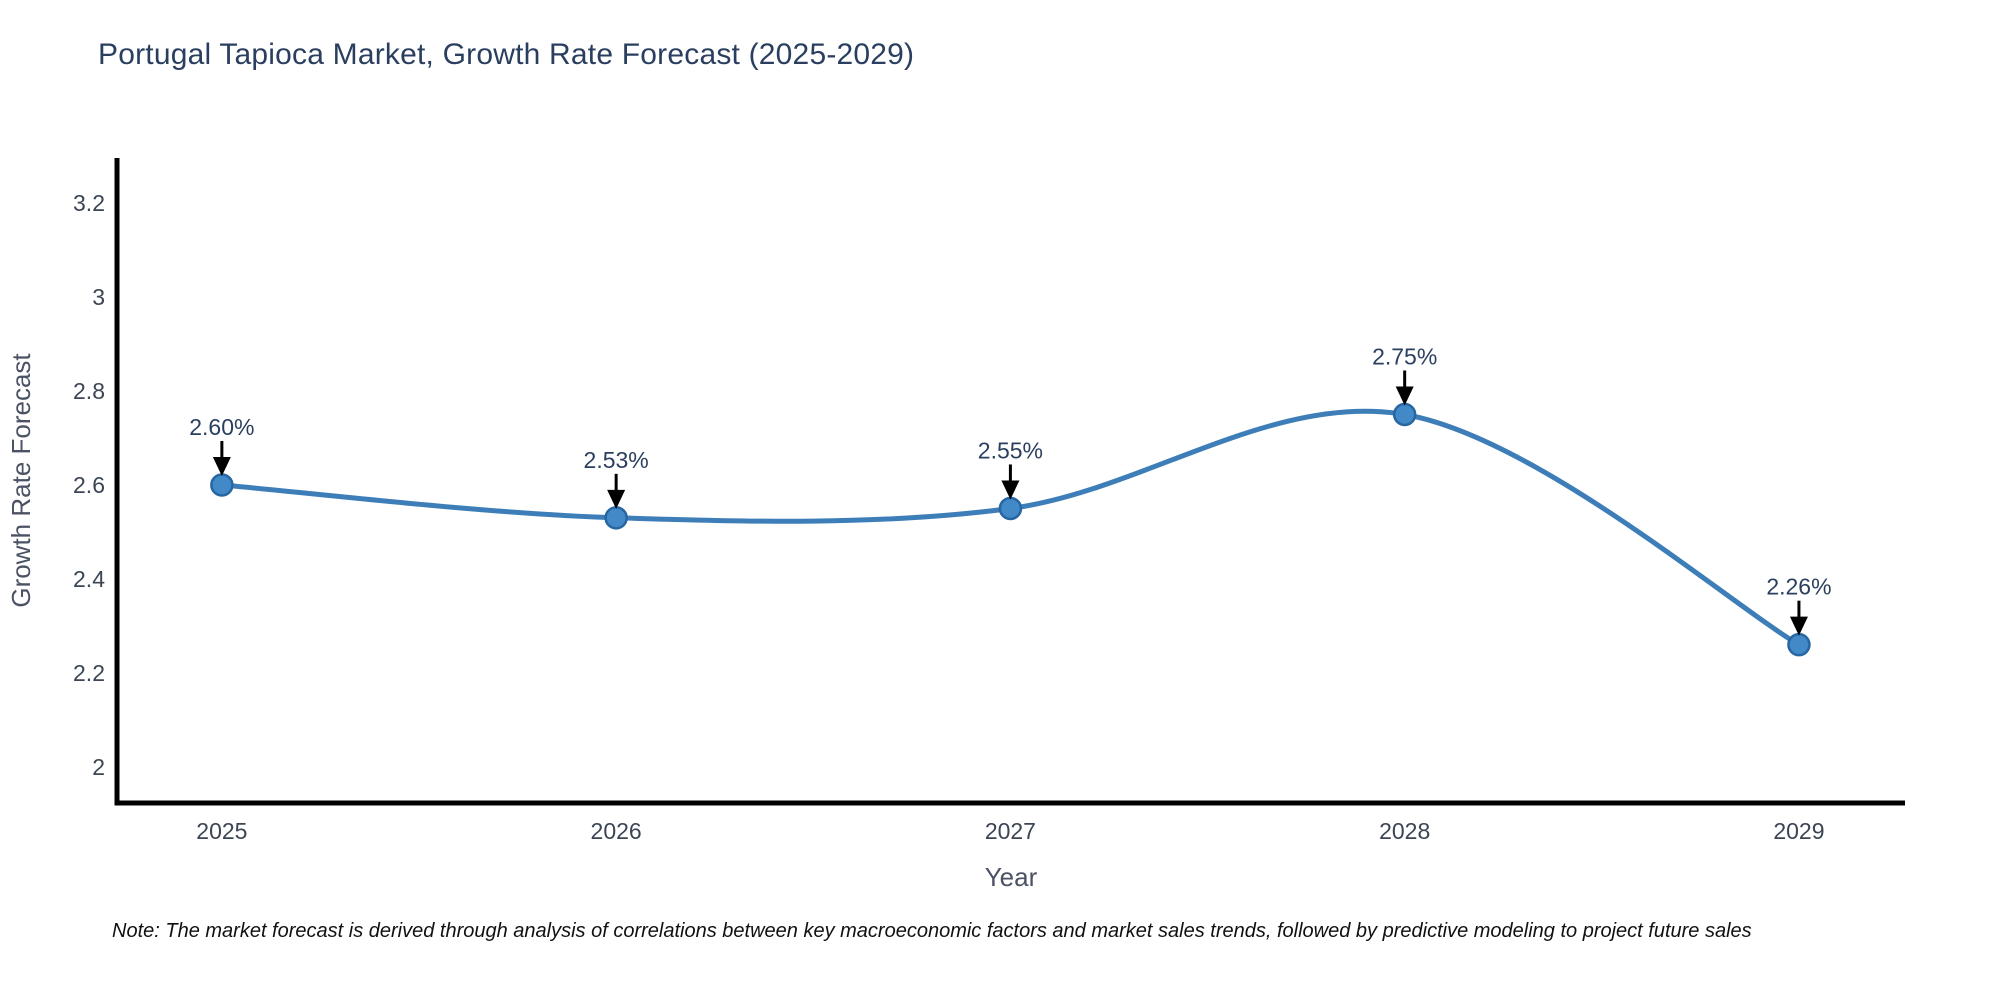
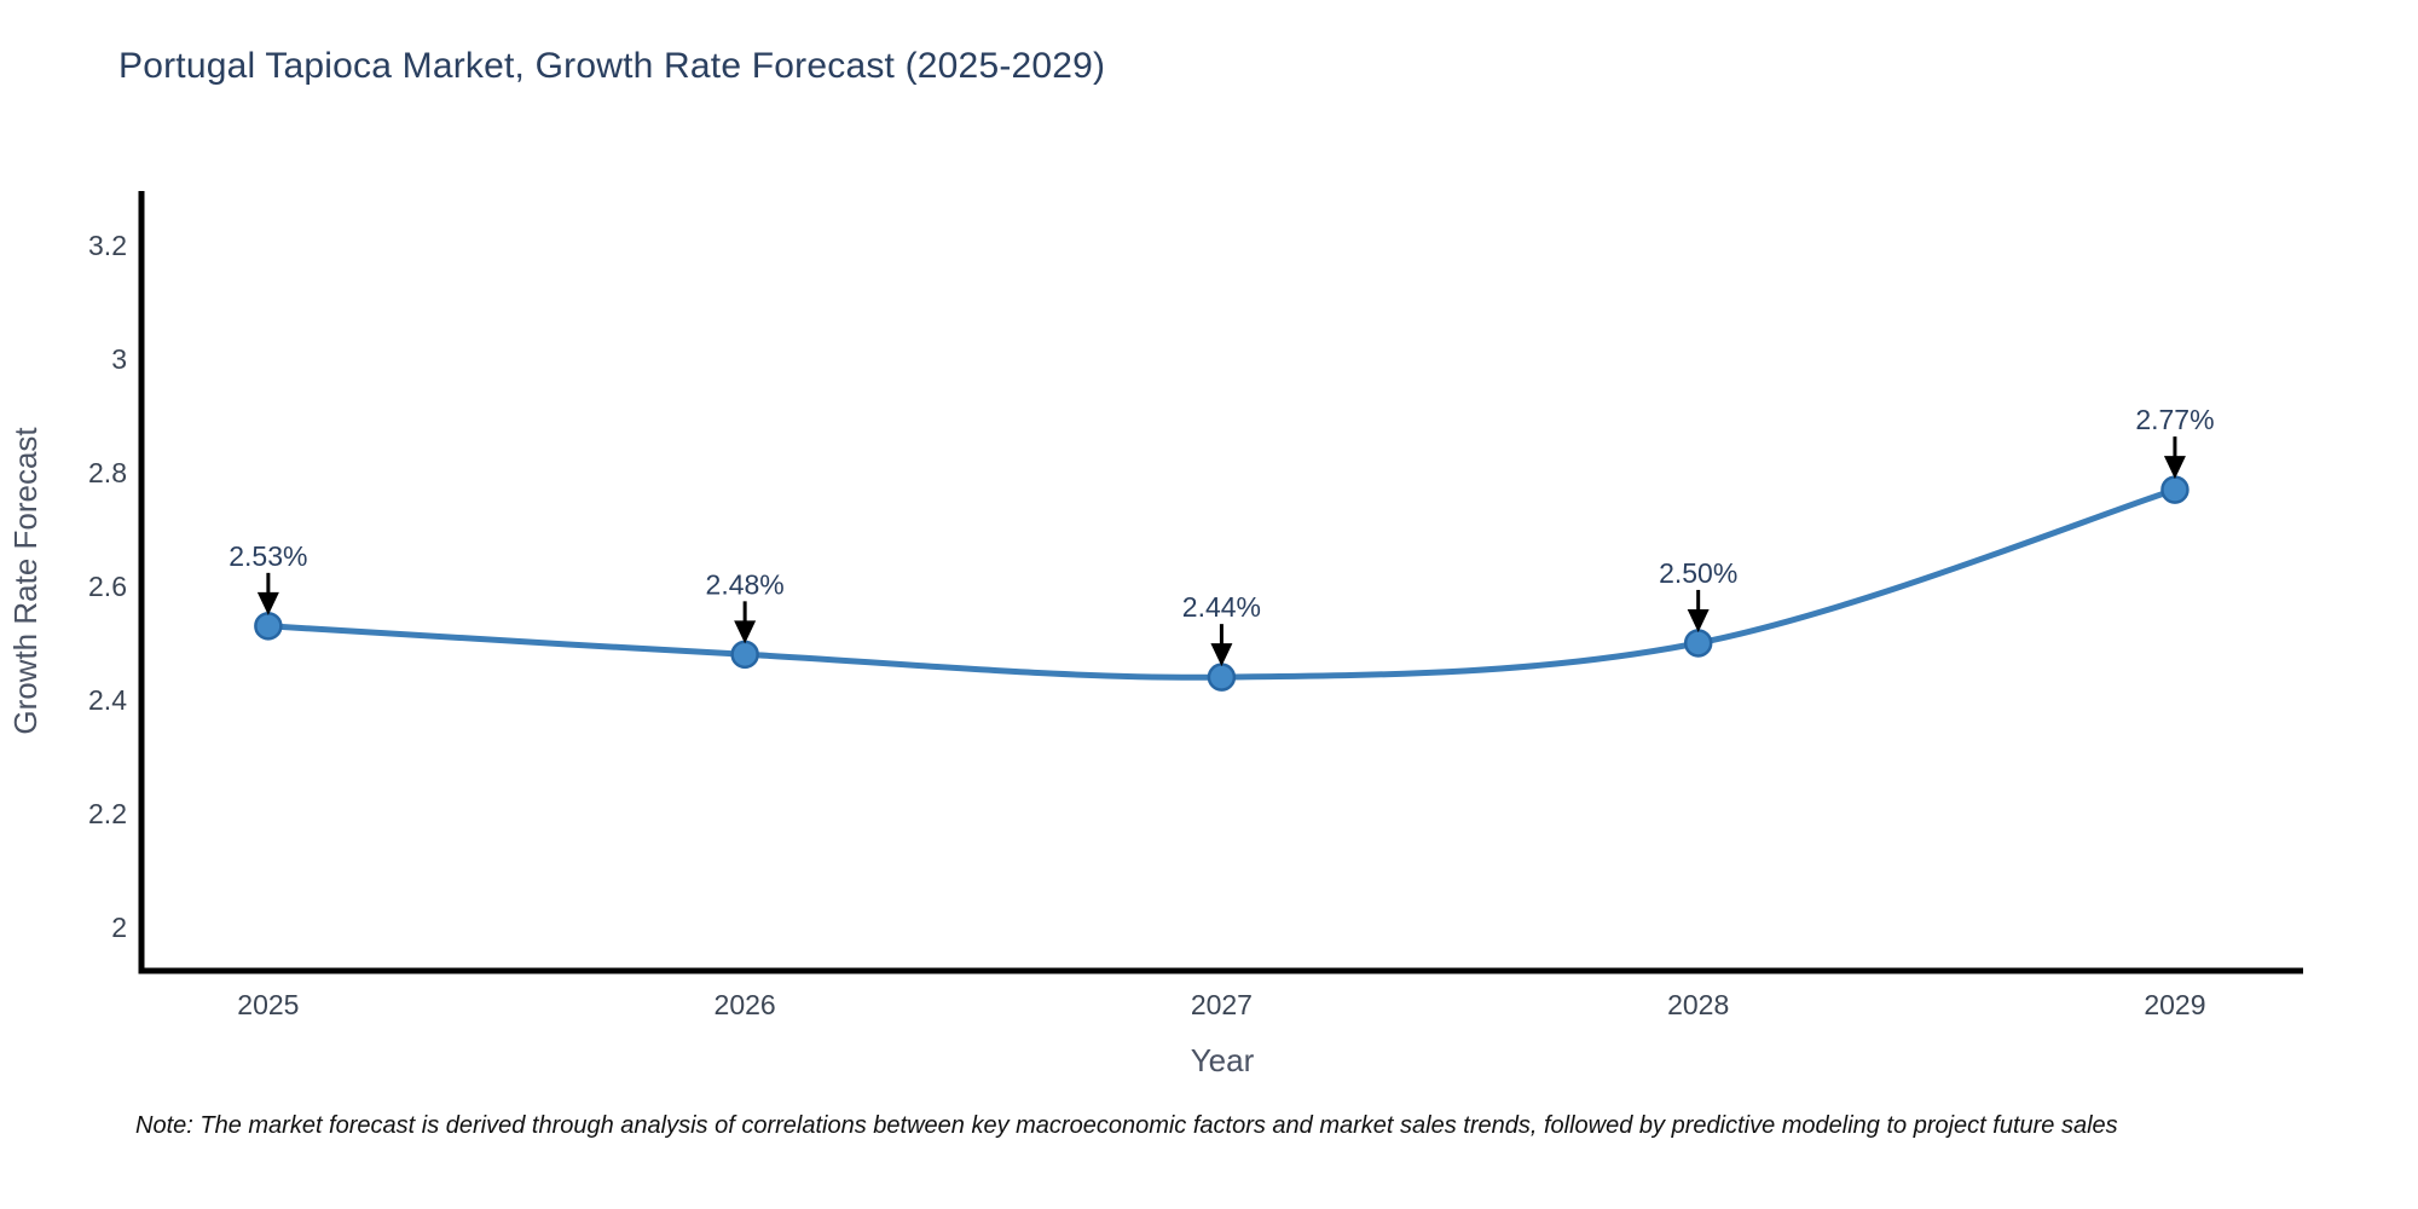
2025: 2.60% -> 2.53%
2026: 2.53% -> 2.48%
2027: 2.55% -> 2.44%
2028: 2.75% -> 2.50%
2029: 2.26% -> 2.77%
